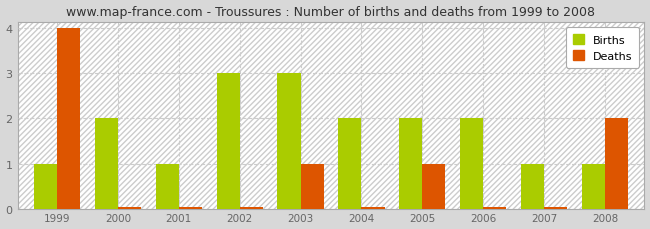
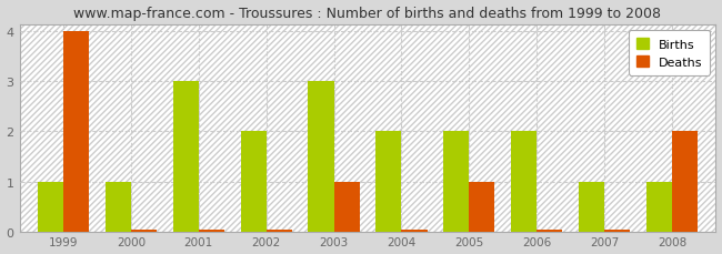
Births/2000: 2 -> 1
Births/2001: 1 -> 3
Births/2002: 3 -> 2
